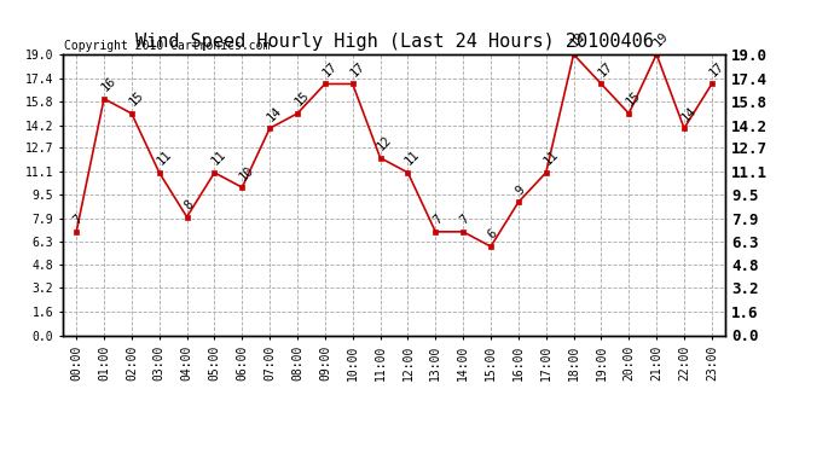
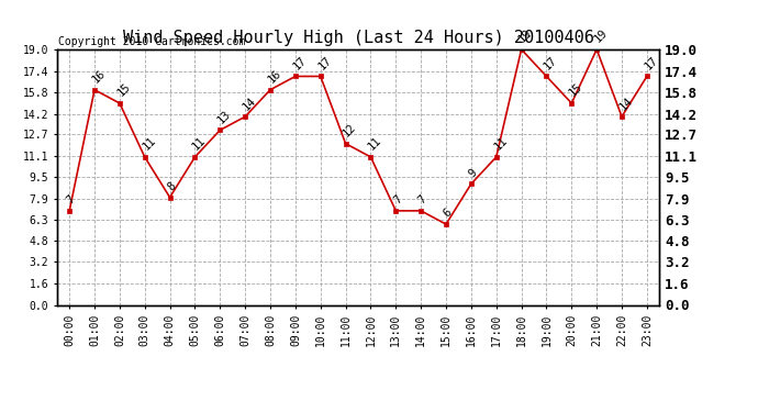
06:00: 10 -> 13
08:00: 15 -> 16
